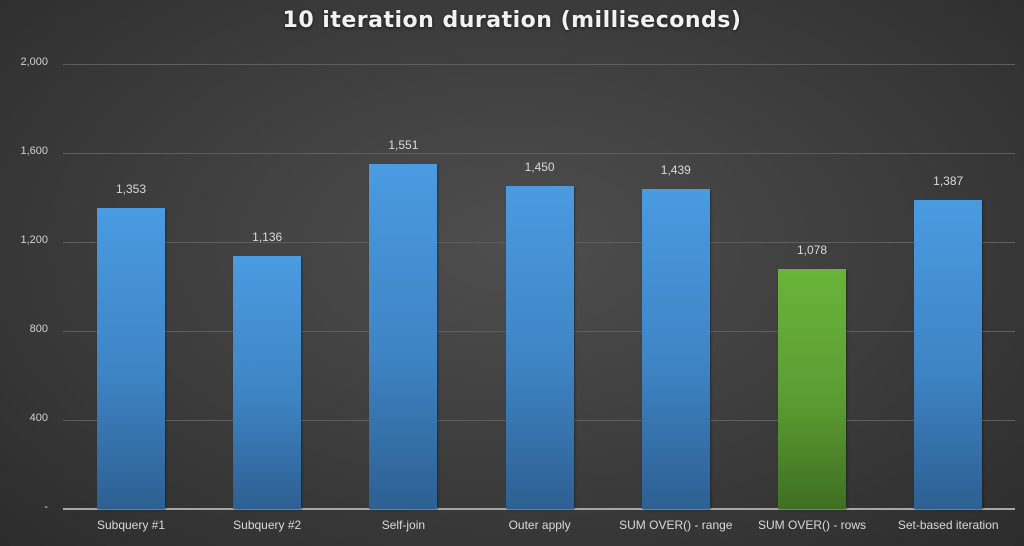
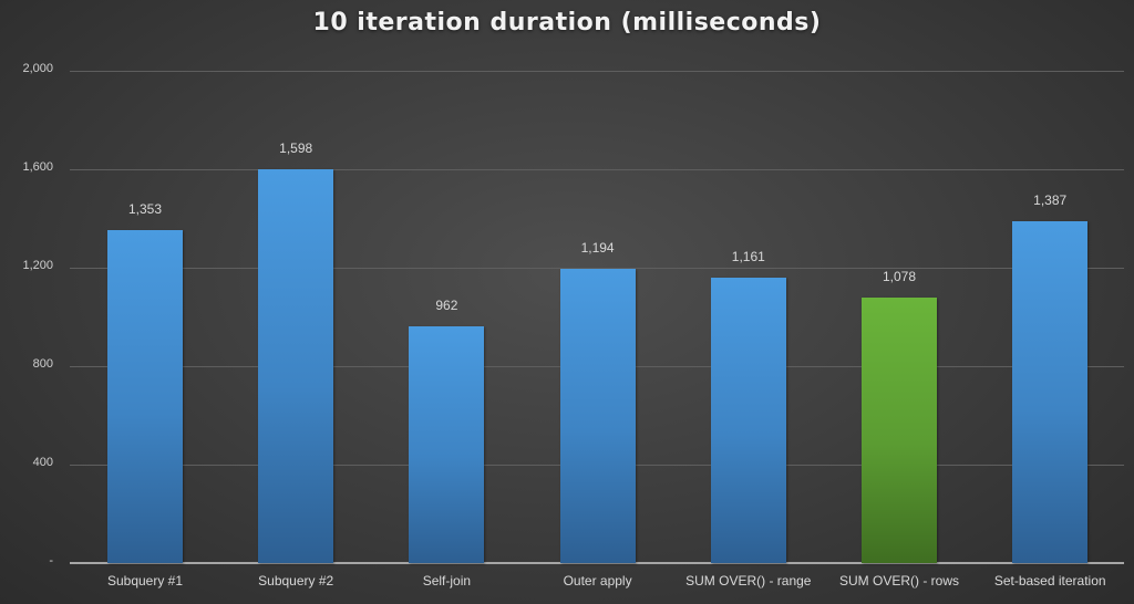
Subquery #2: 1,136 -> 1,598
Self-join: 1,551 -> 962
Outer apply: 1,450 -> 1,194
SUM OVER() - range: 1,439 -> 1,161
